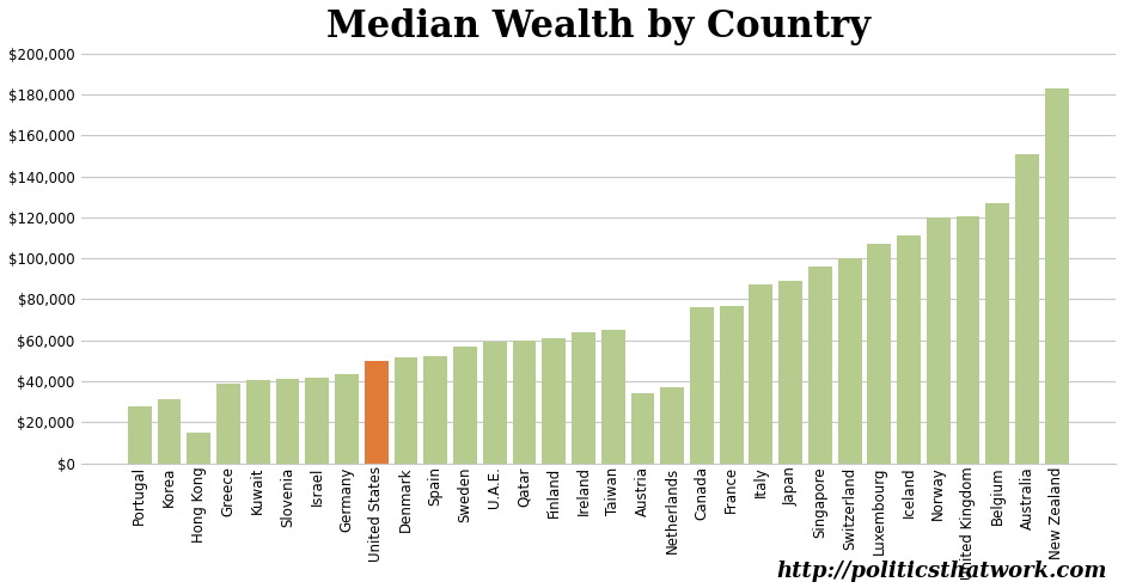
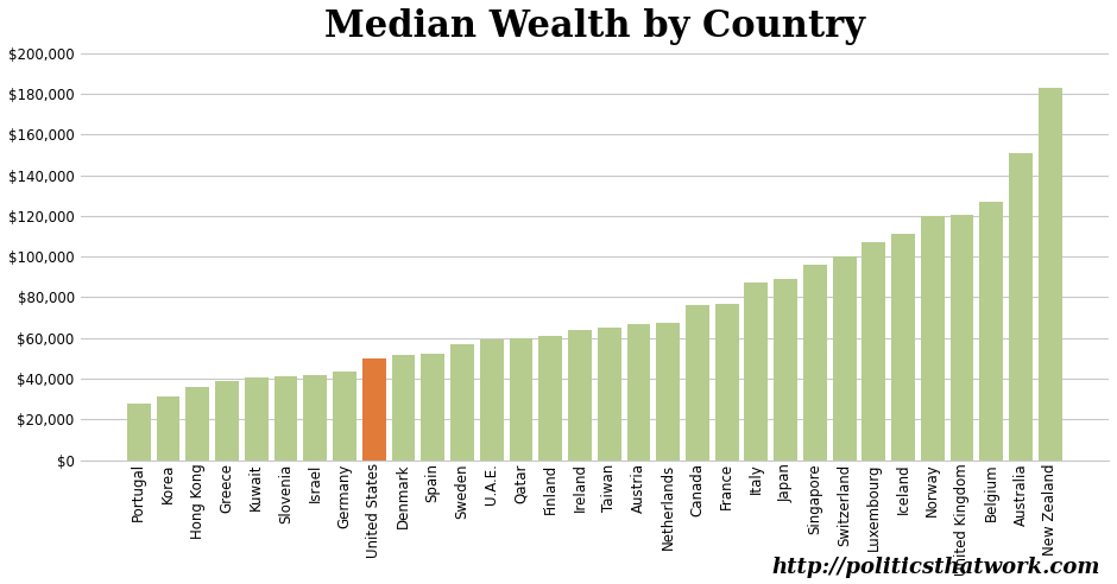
Hong Kong: $15,000 -> $36,000
Austria: $34,000 -> $67,000
Netherlands: $37,000 -> $68,000
